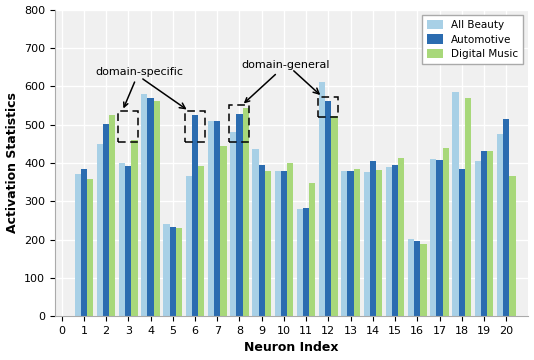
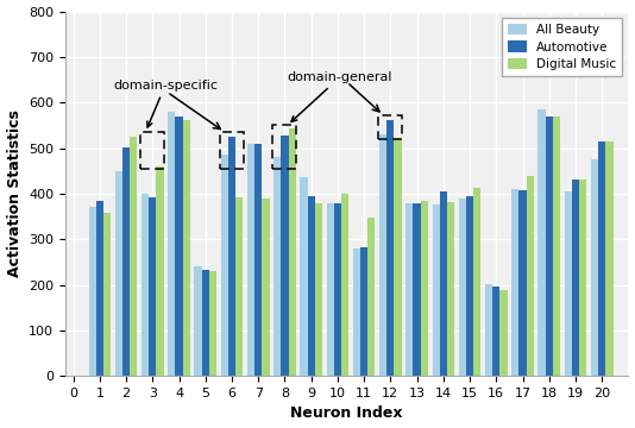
All Beauty/6: 365 -> 485
Digital Music/7: 445 -> 390
All Beauty/12: 610 -> 530
Automotive/18: 385 -> 568
Digital Music/20: 365 -> 515
